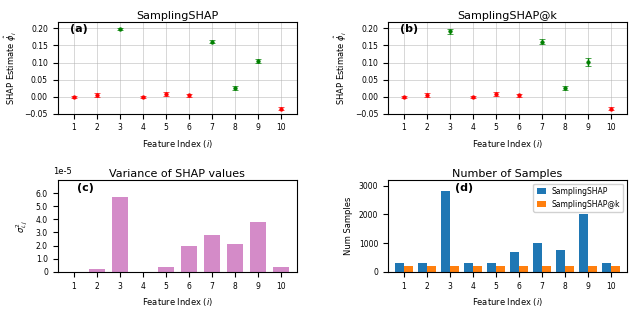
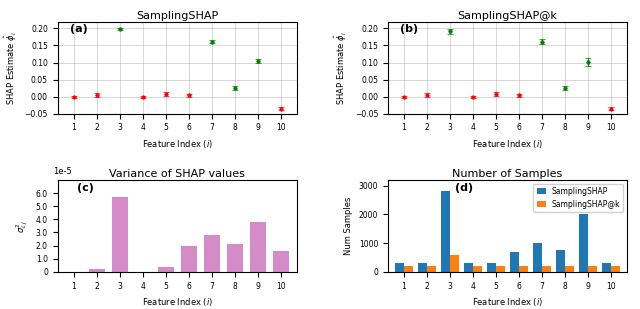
Variance of SHAP values/10: 0.4 -> 1.6
Number of Samples/SamplingSHAP@k/3: 200 -> 600
